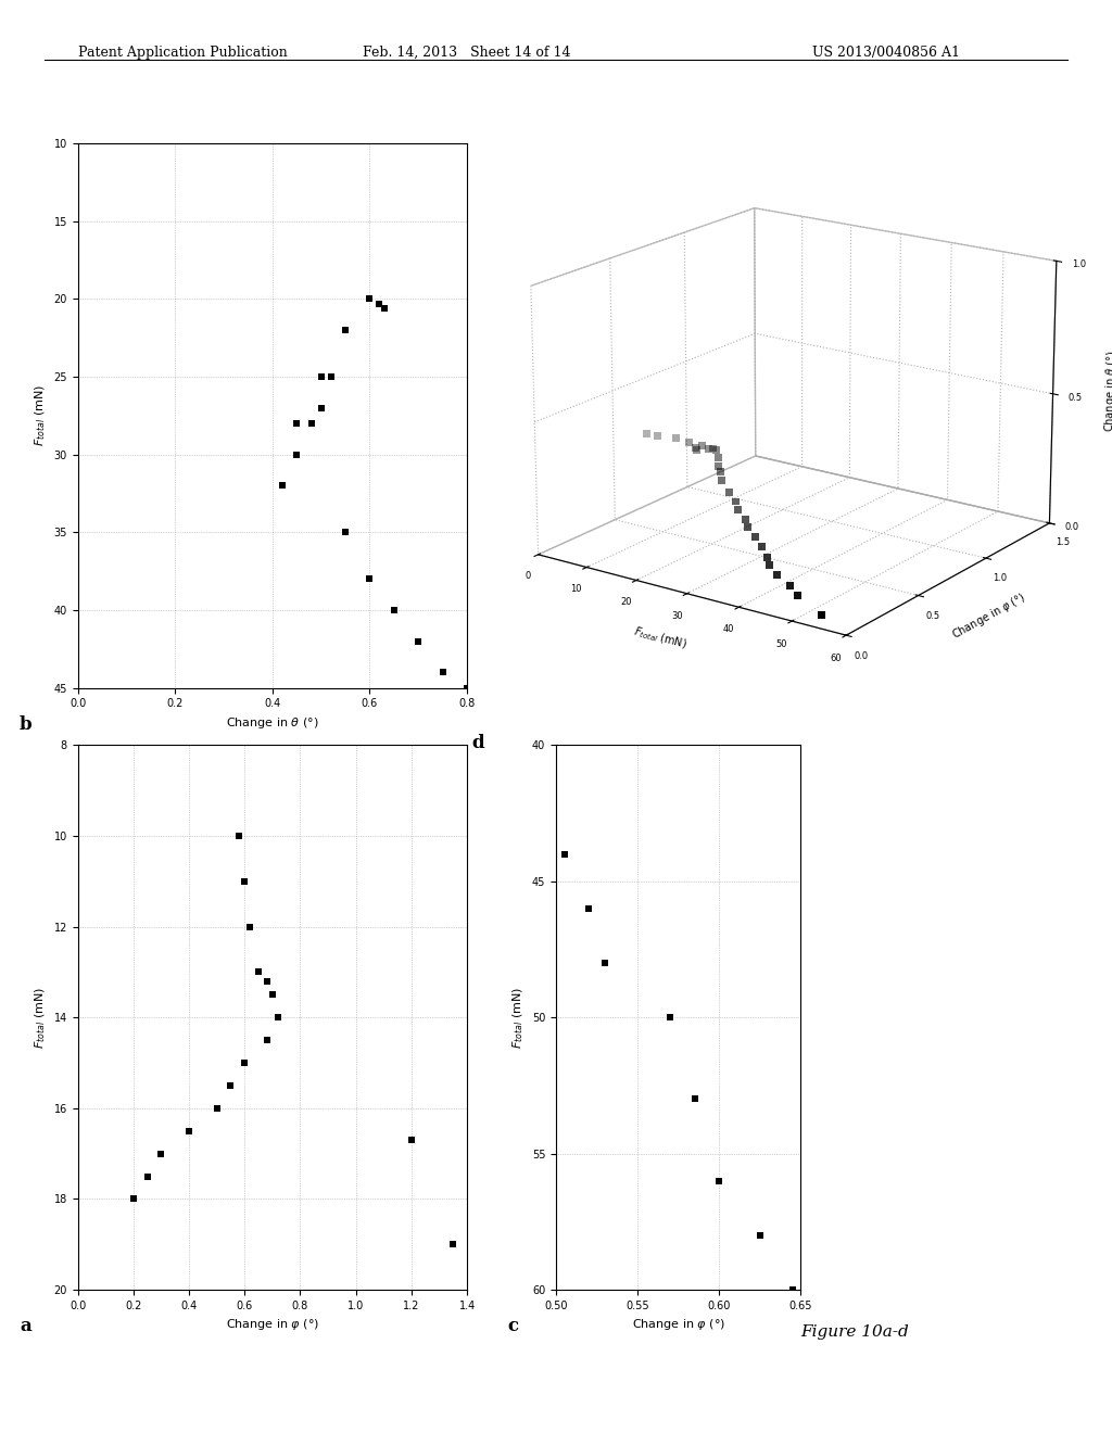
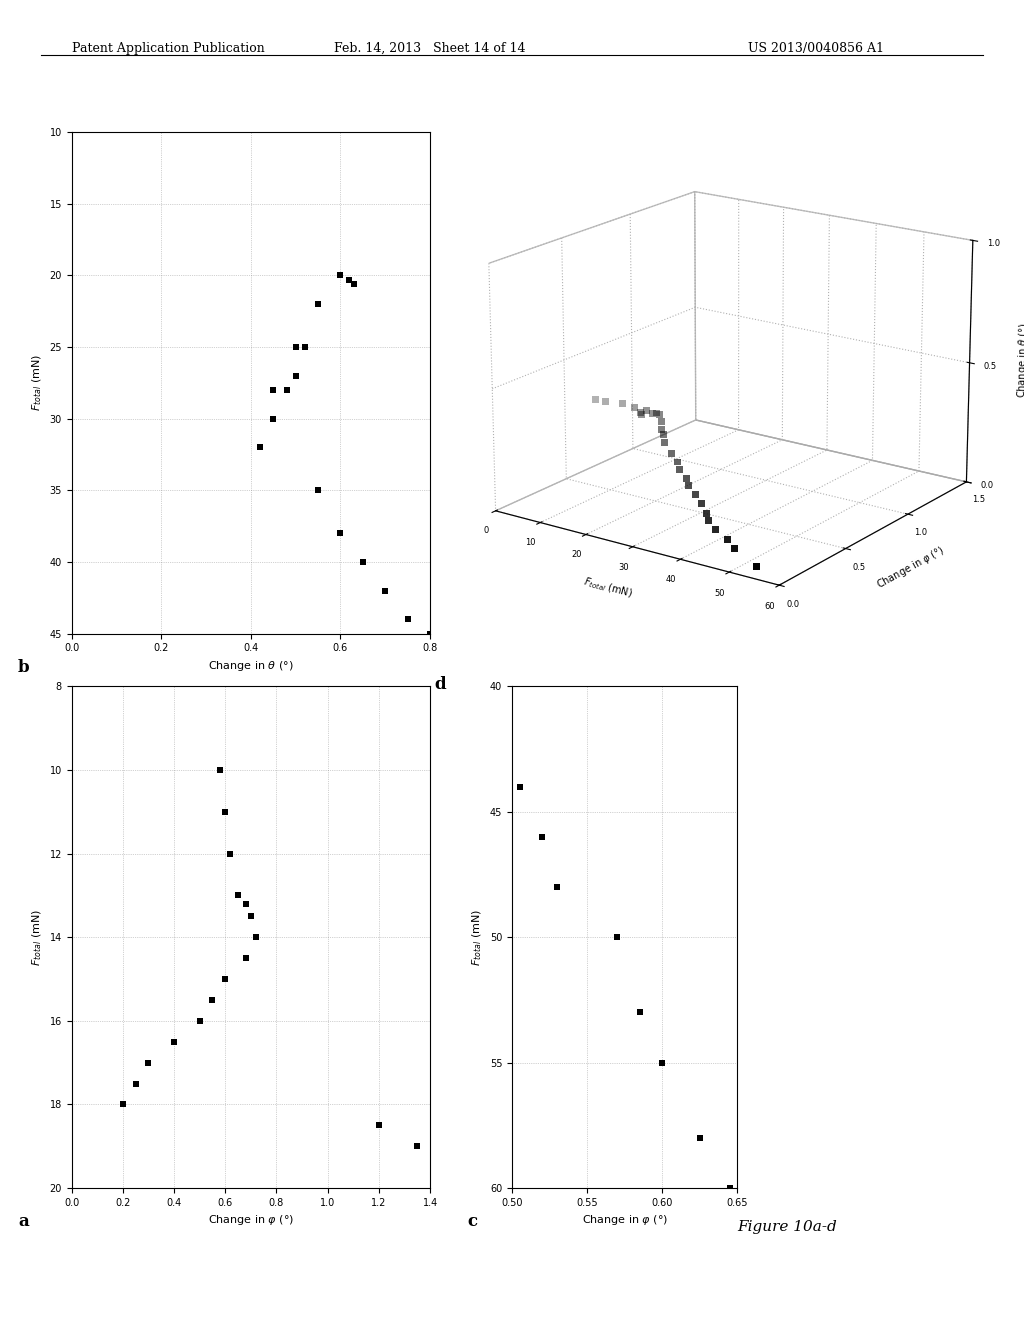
1.2: 16.7 -> 18.5
0.60: 56 -> 55
